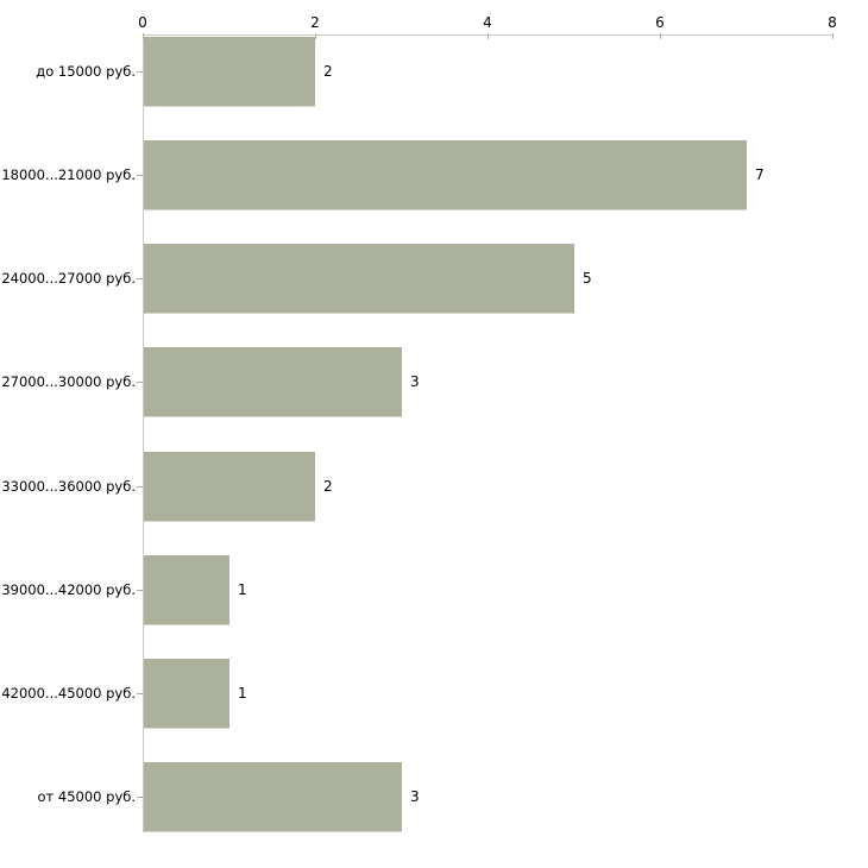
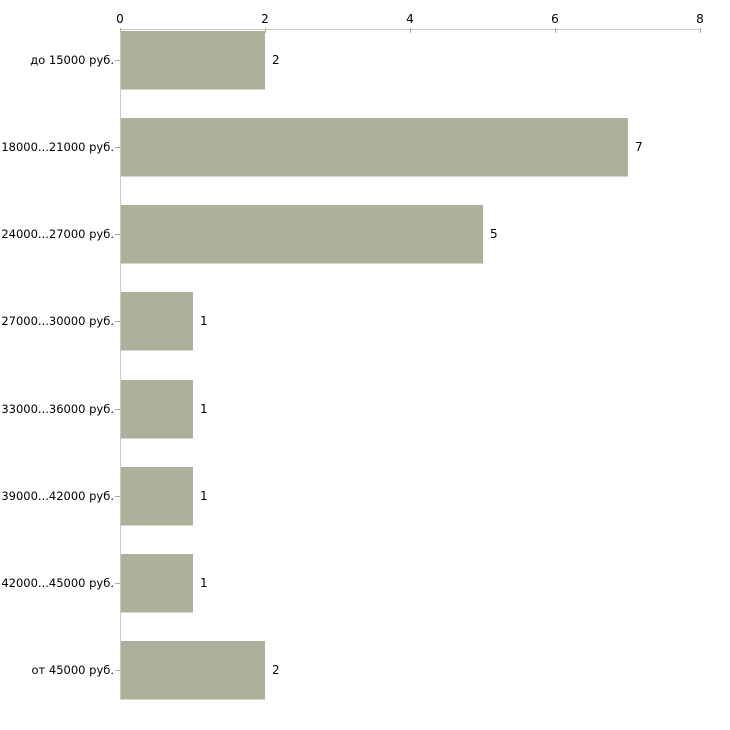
27000...30000 руб.: 3 -> 1
33000...36000 руб.: 2 -> 1
от 45000 руб.: 3 -> 2
